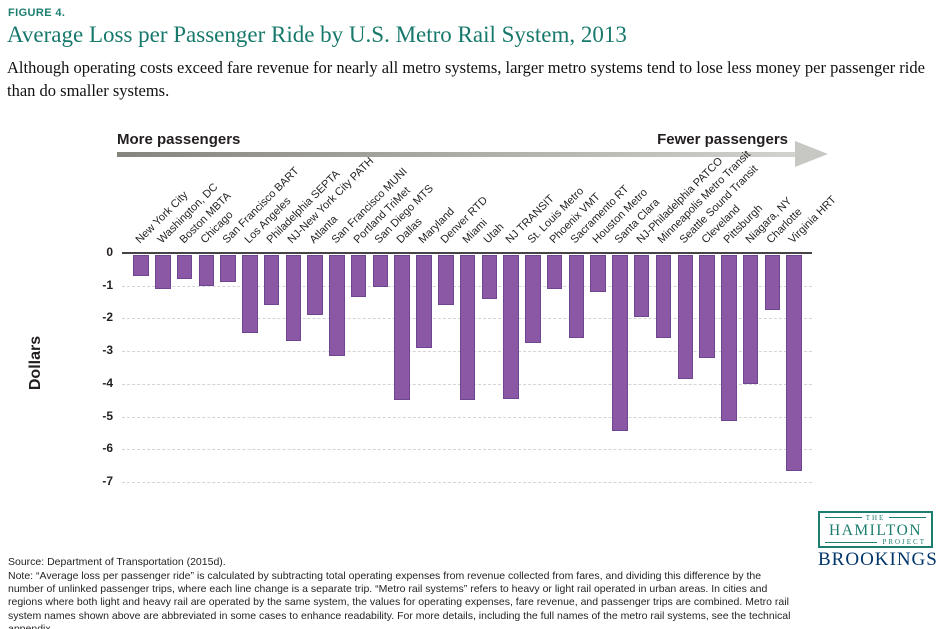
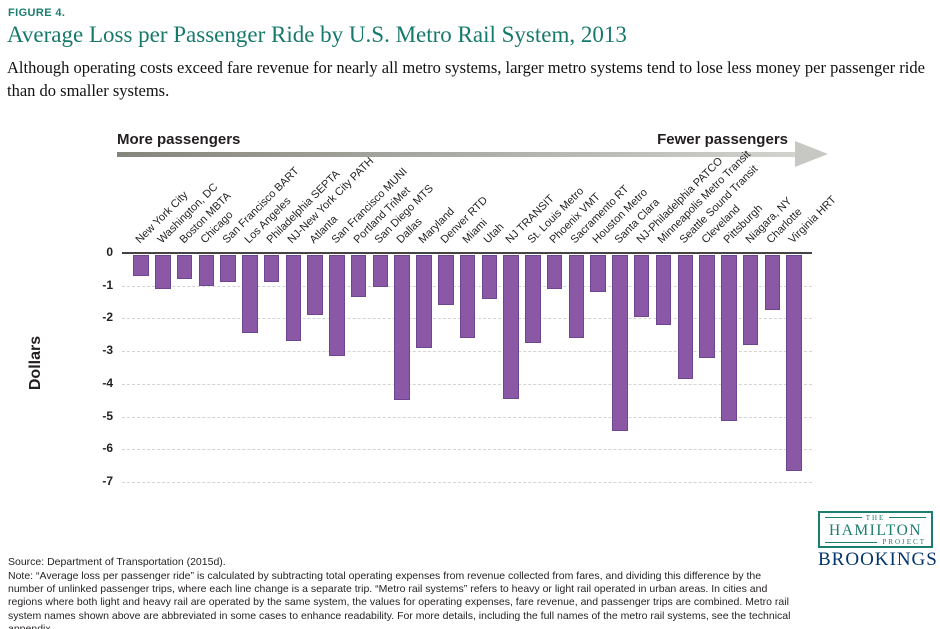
Philadelphia SEPTA: -1.6 -> -0.9
Miami: -4.5 -> -2.6
Minneapolis Metro Transit: -2.6 -> -2.2
Niagara, NY: -4.0 -> -2.8
